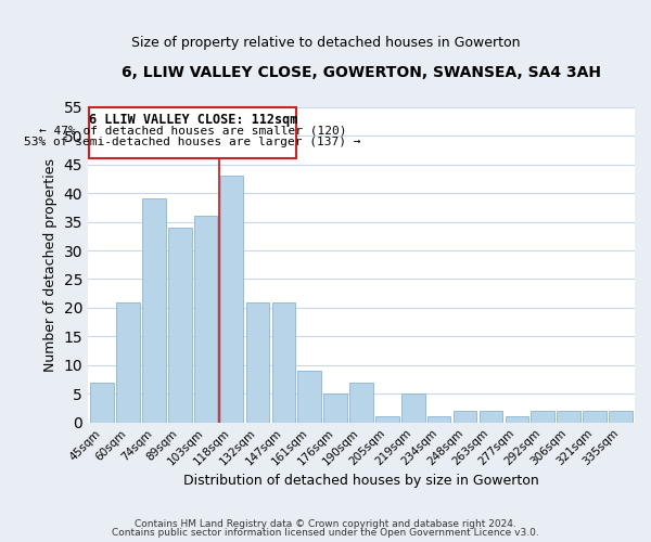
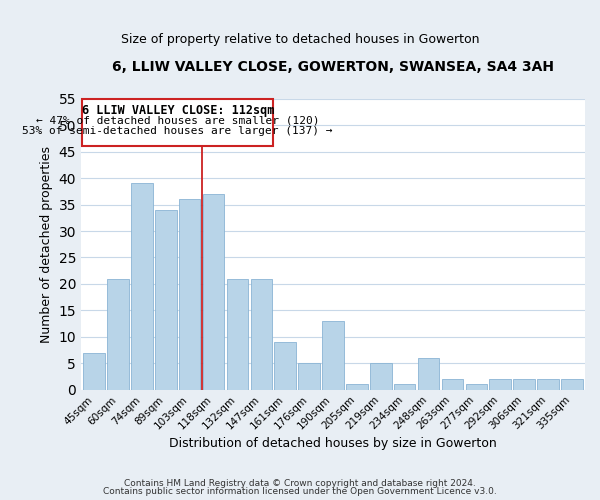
118sqm: 43 -> 37
190sqm: 7 -> 13
248sqm: 2 -> 6
